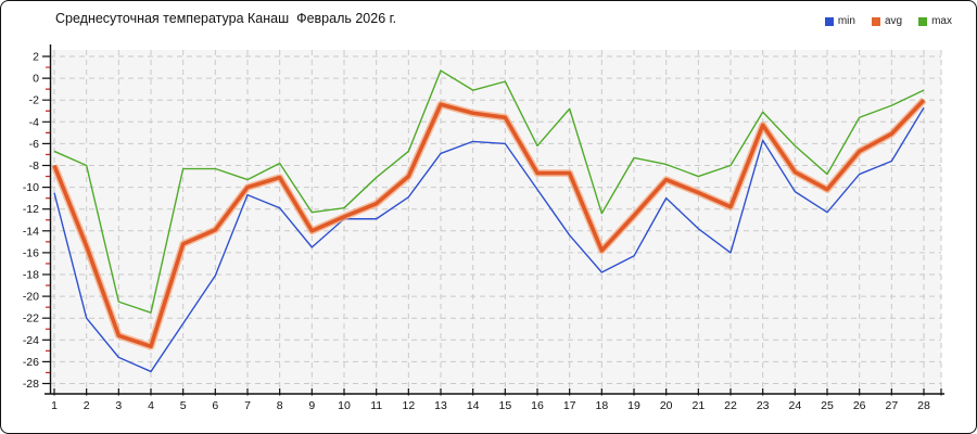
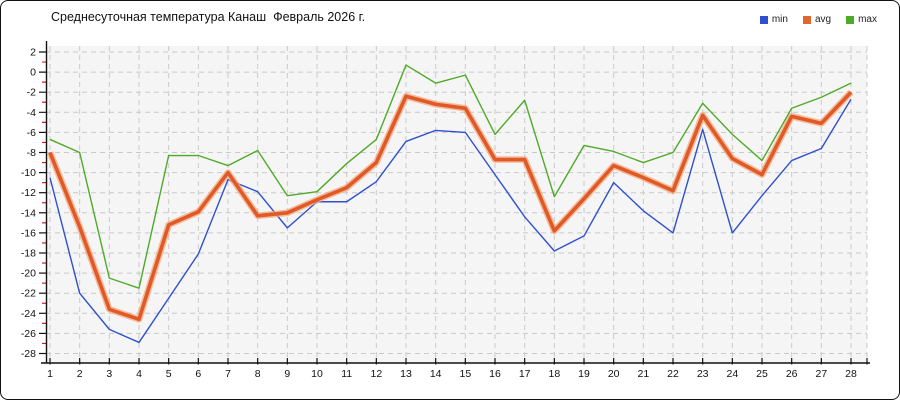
avg/8: -9.1 -> -14.3
min/24: -10.4 -> -16.0
avg/26: -6.7 -> -4.4
